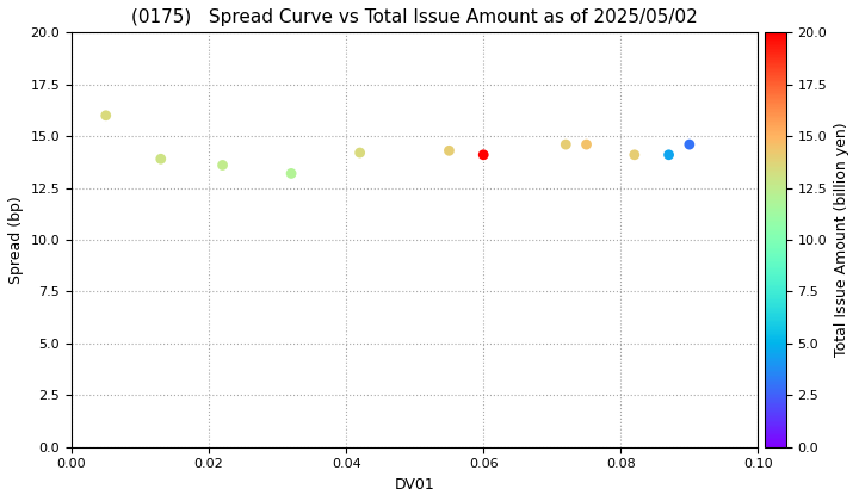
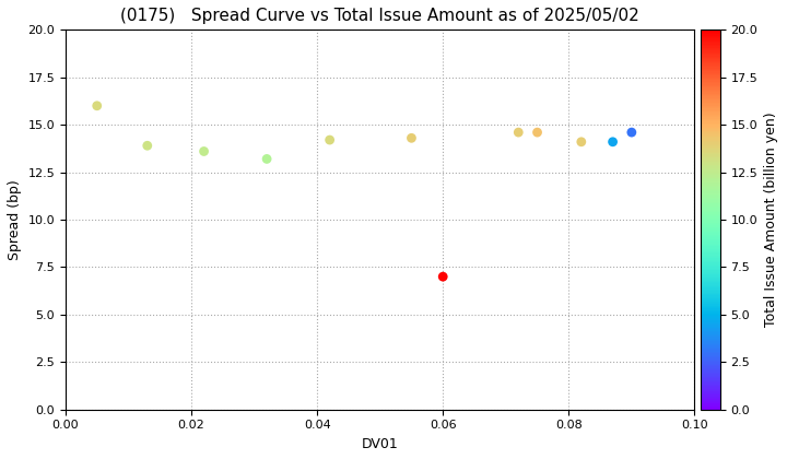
0.06: 14.1 -> 7.0
